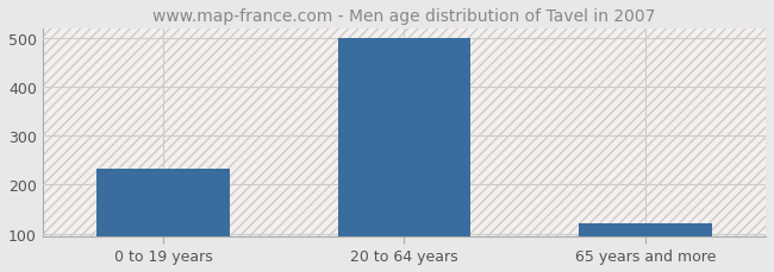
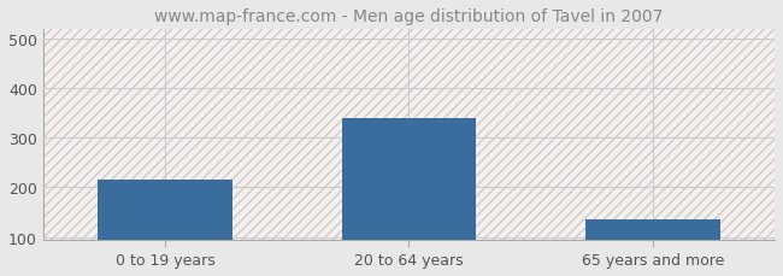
0 to 19 years: 232 -> 215
20 to 64 years: 500 -> 340
65 years and more: 122 -> 135
